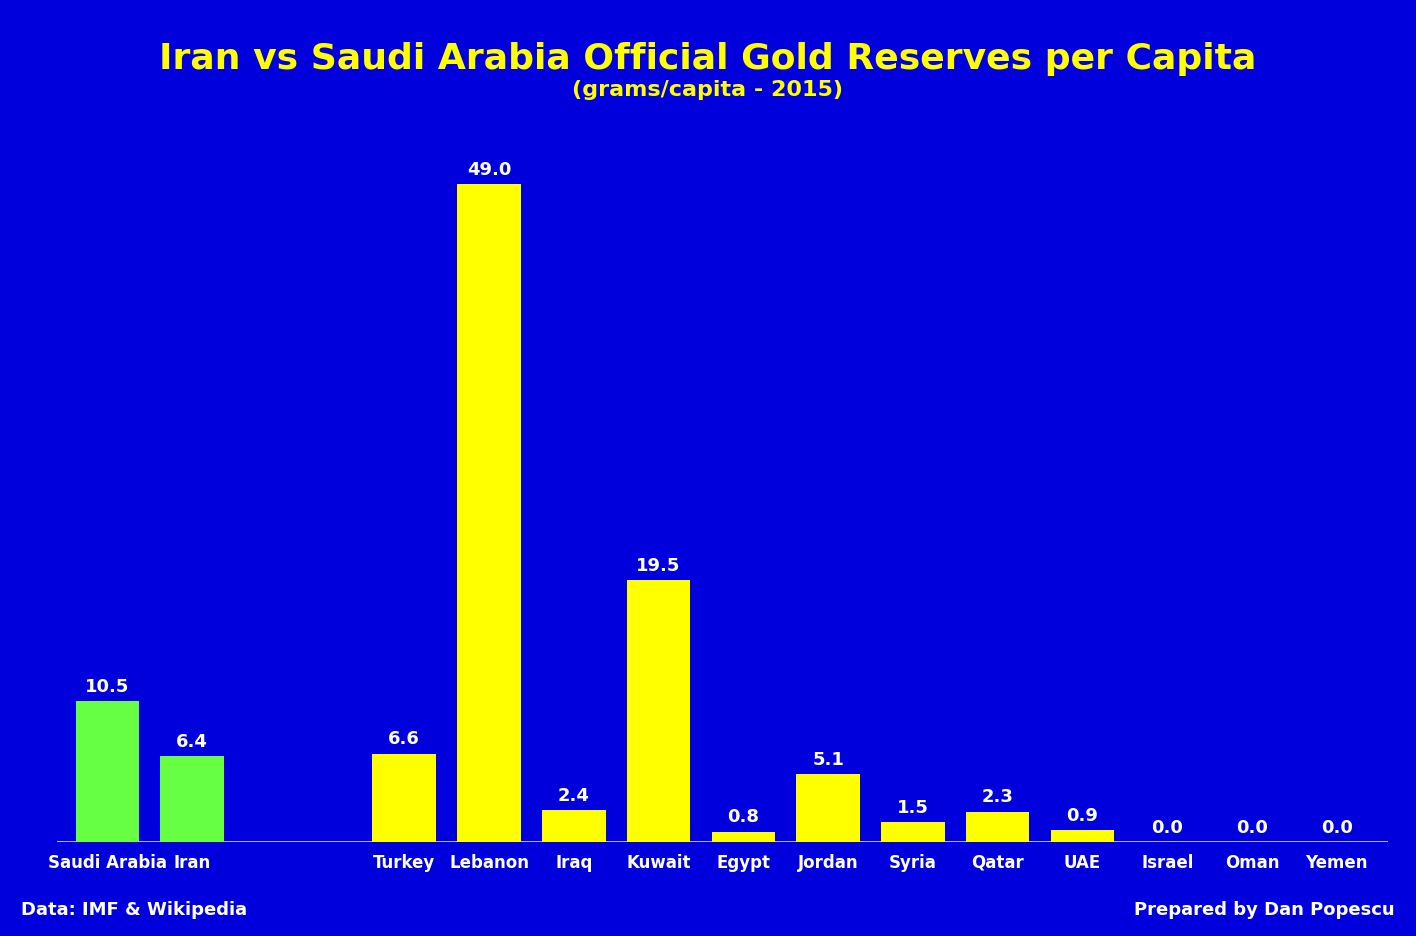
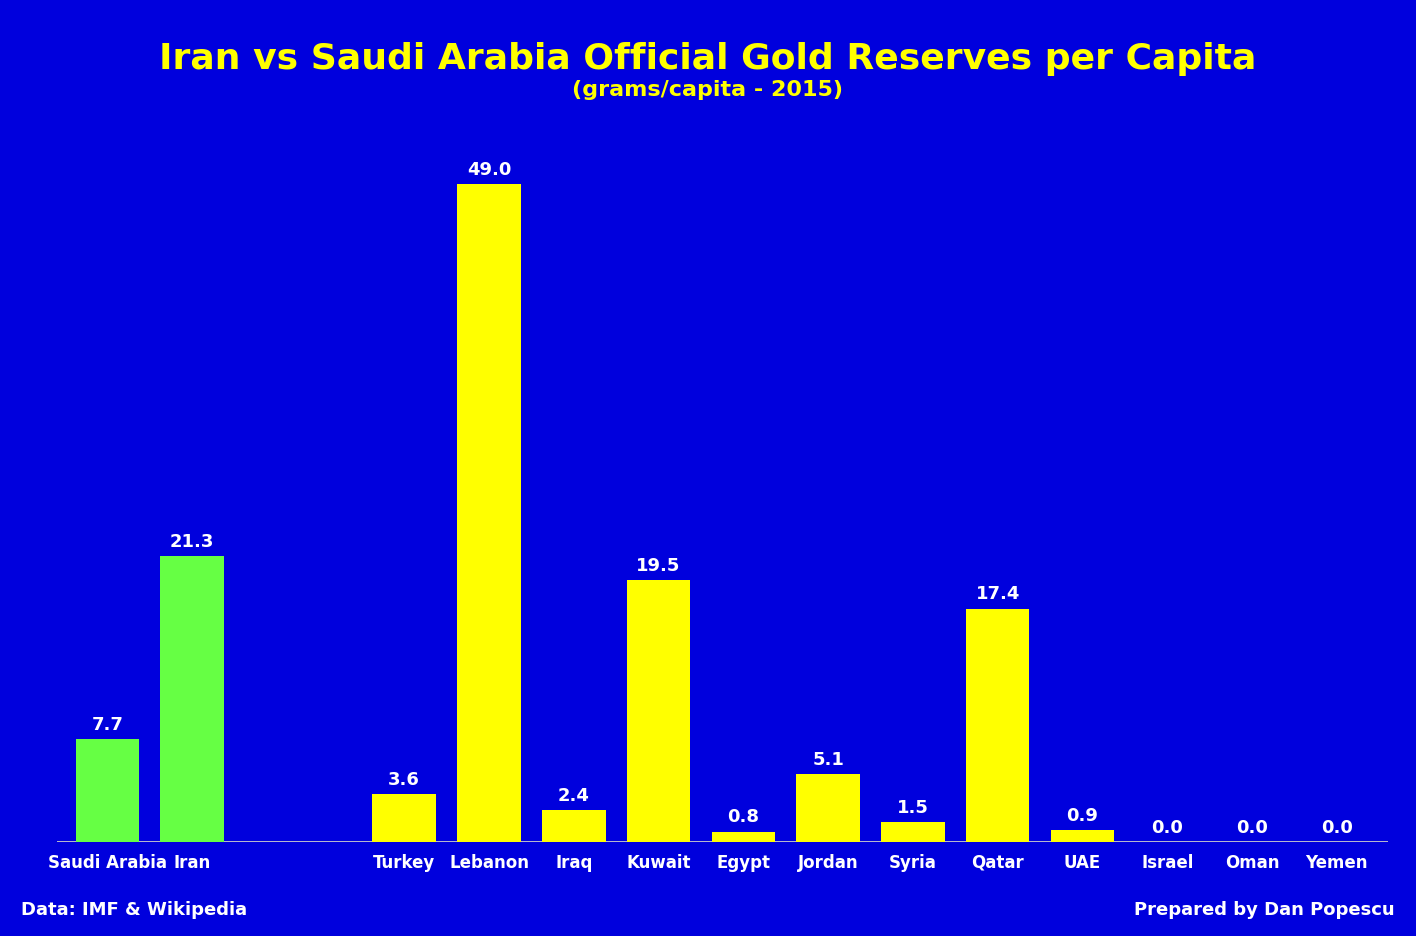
Saudi Arabia: 10.5 -> 7.7
Iran: 6.4 -> 21.3
Turkey: 6.6 -> 3.6
Qatar: 2.3 -> 17.4
